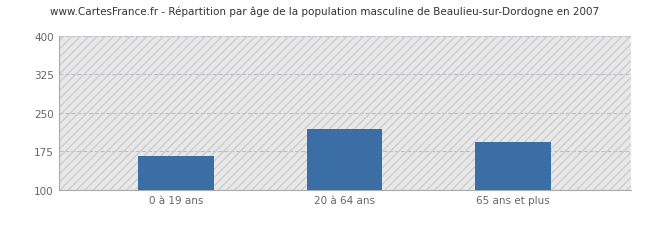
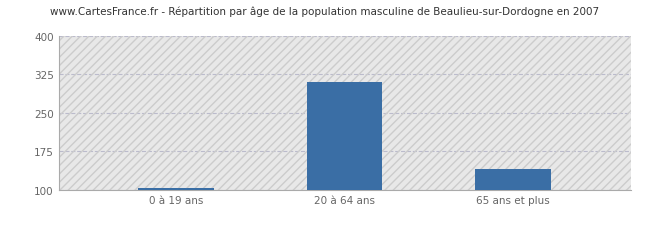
0 à 19 ans: 166 -> 103
20 à 64 ans: 218 -> 311
65 ans et plus: 194 -> 140
